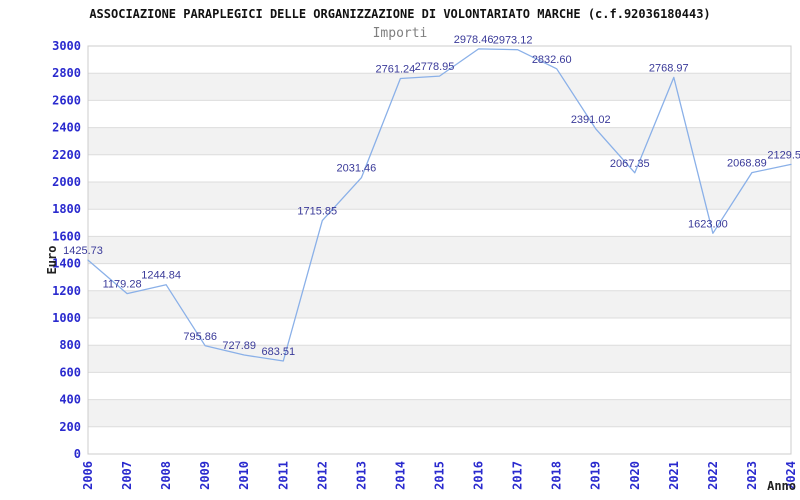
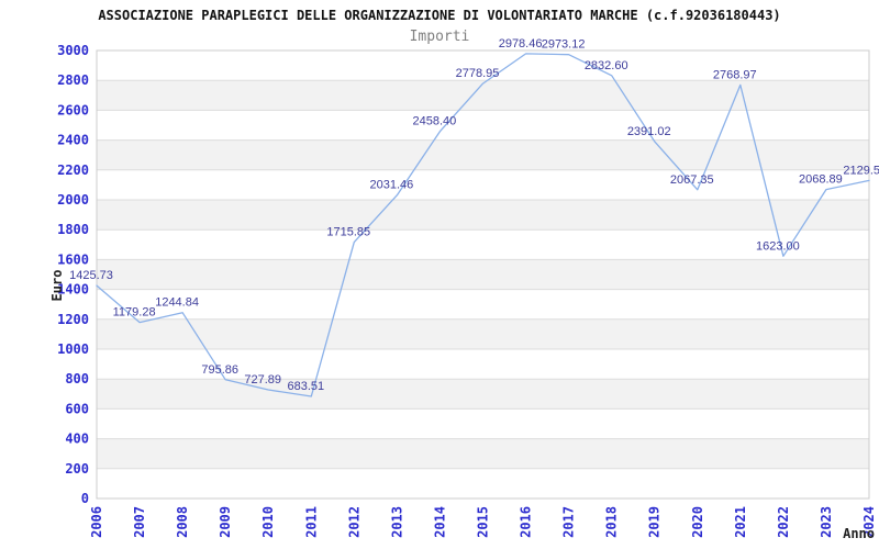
2014: 2761.24 -> 2458.40
